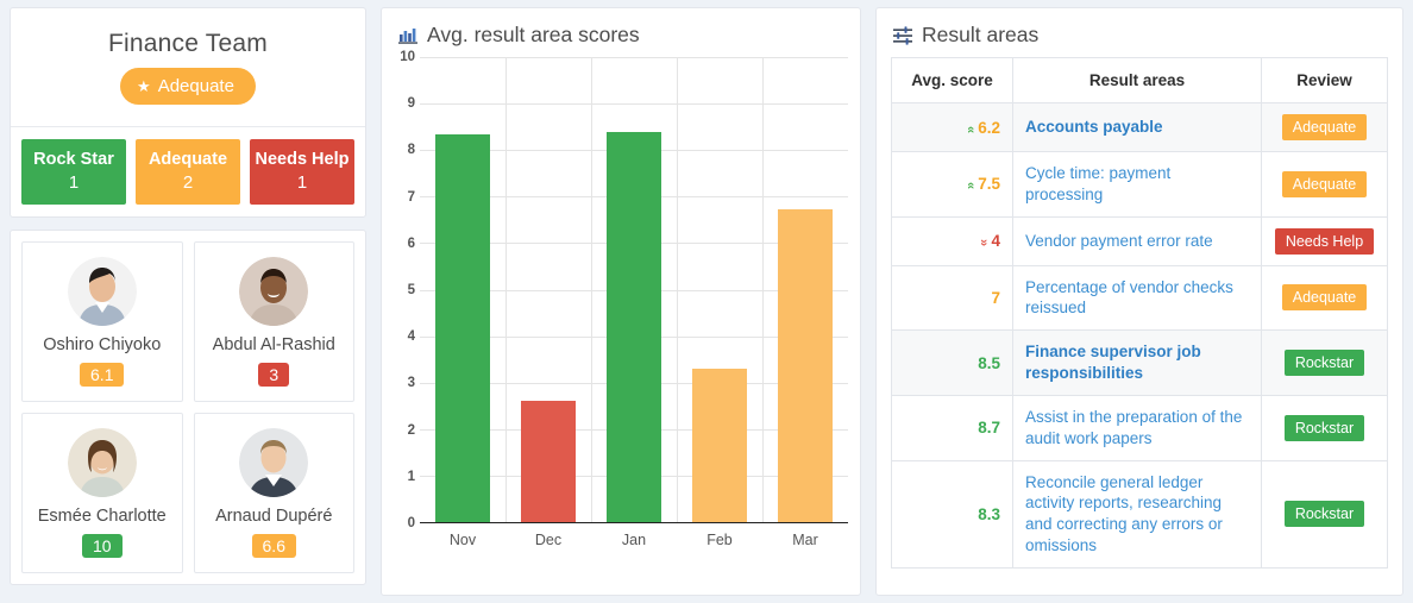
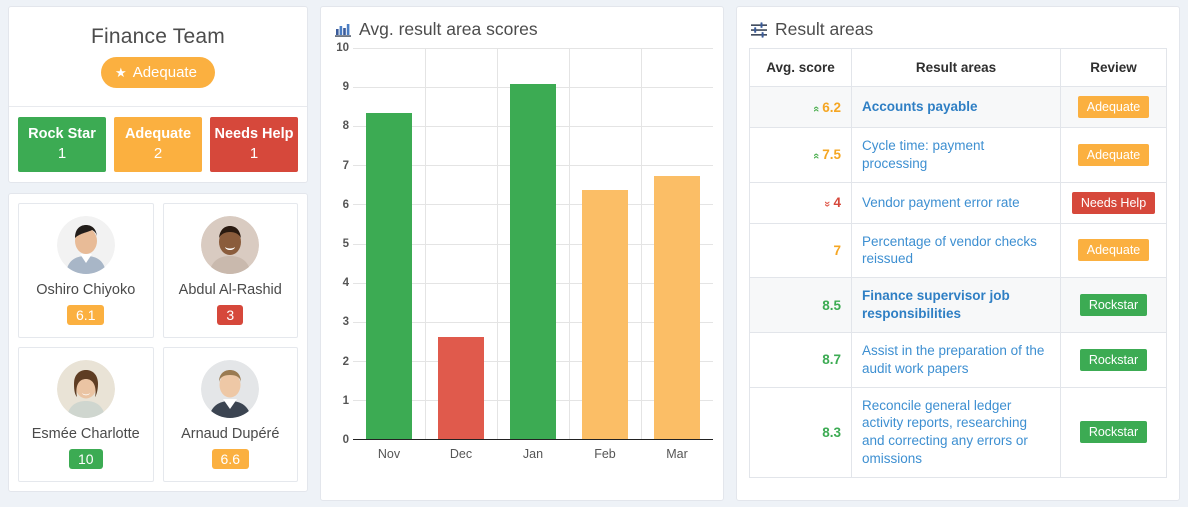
Jan: 8.4 -> 9.1
Feb: 3.3 -> 6.4
